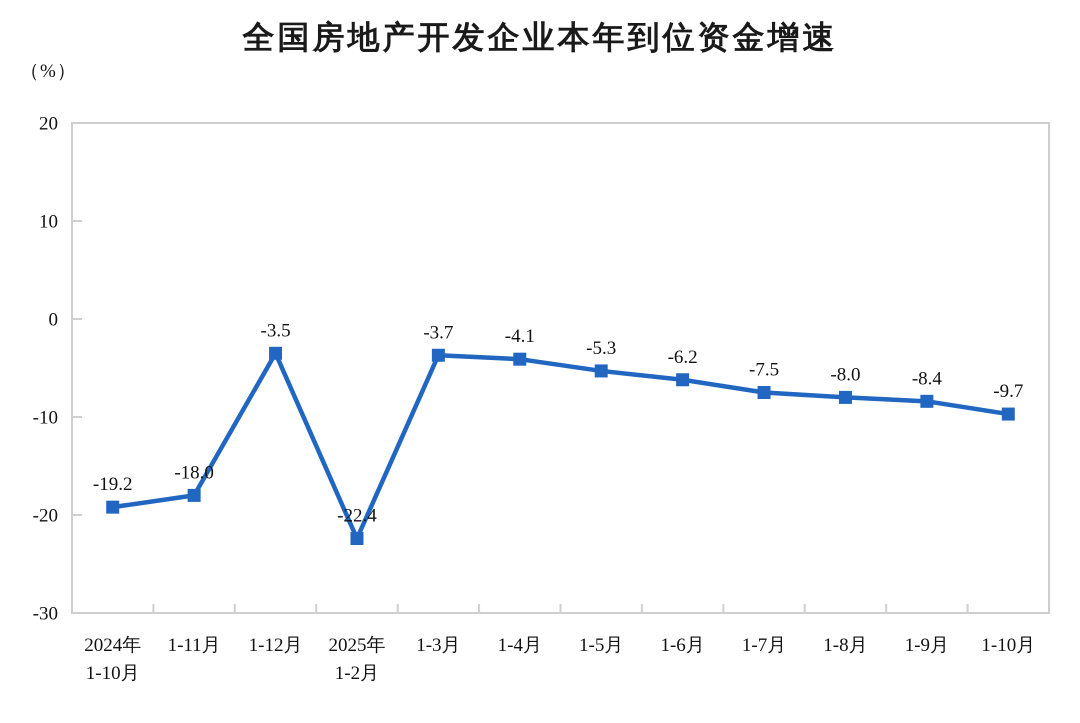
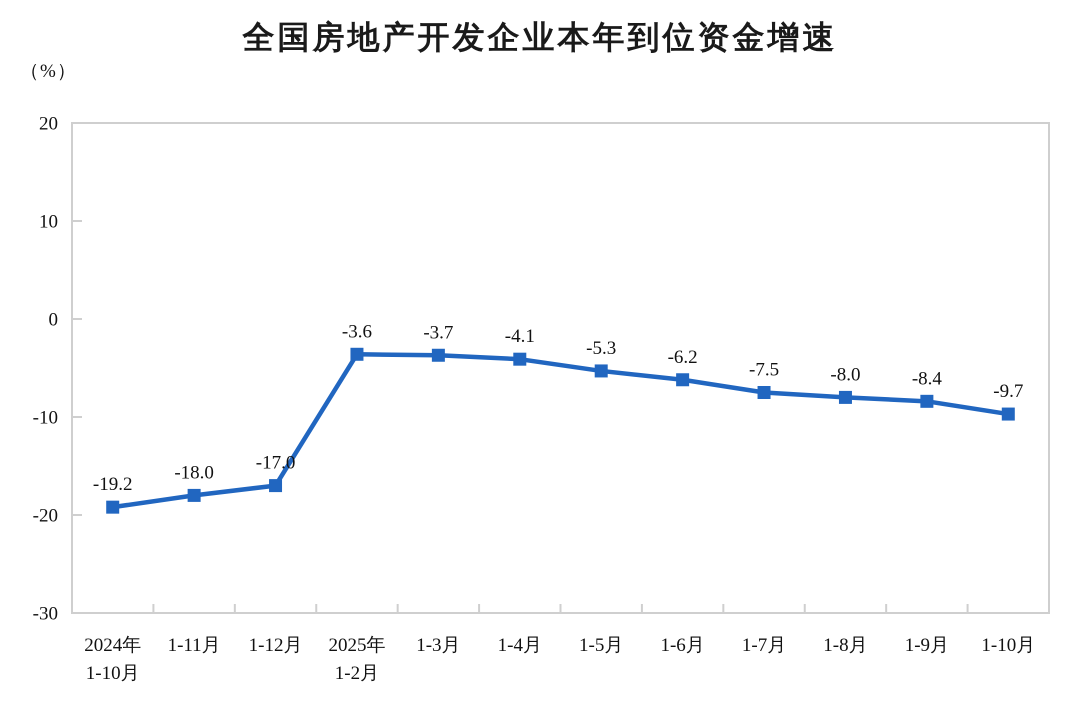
1-12月: -3.5 -> -17.0
2025年 1-2月: -22.4 -> -3.6
